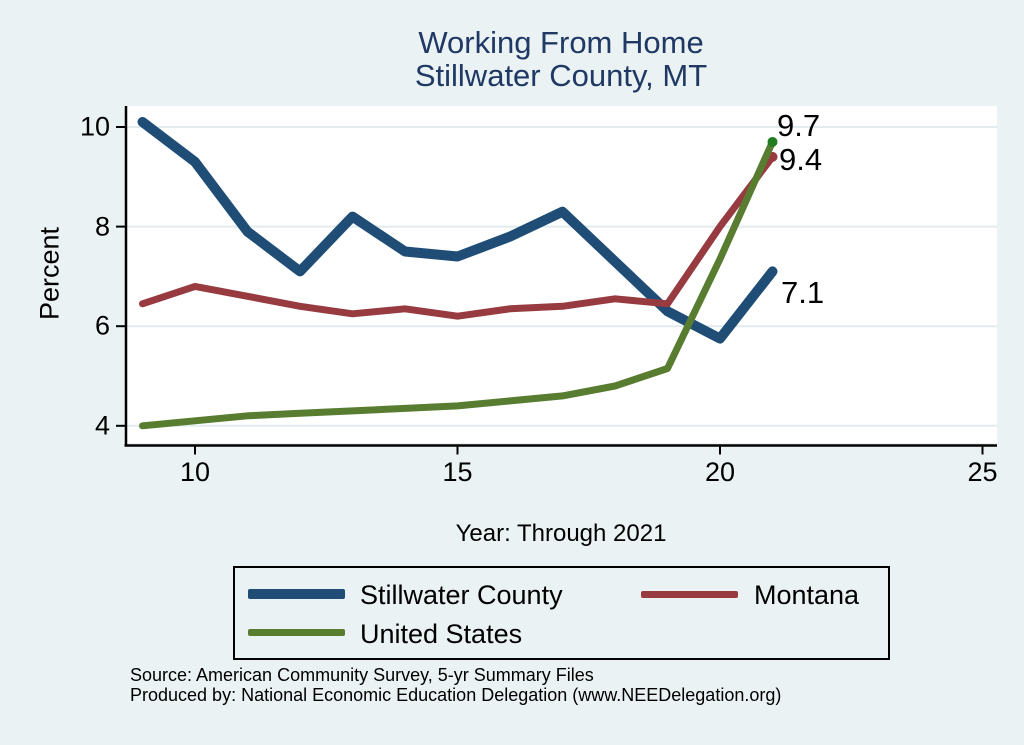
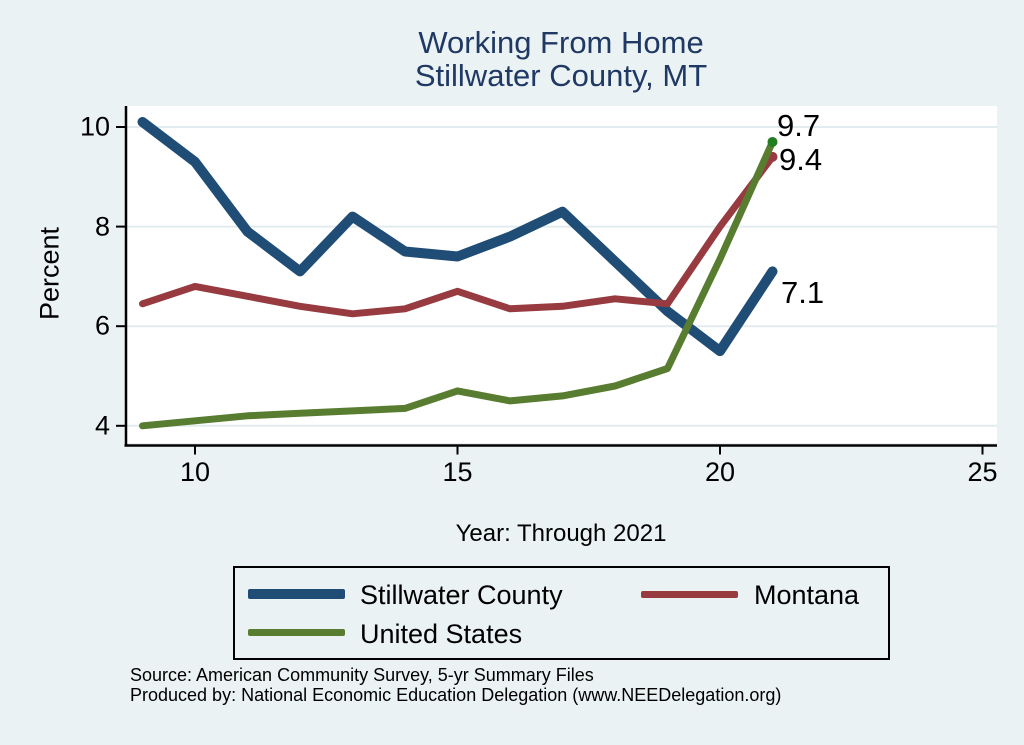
Montana/15: 6.2 -> 6.7
United States/15: 4.4 -> 4.7
Stillwater County/20: 5.8 -> 5.5
